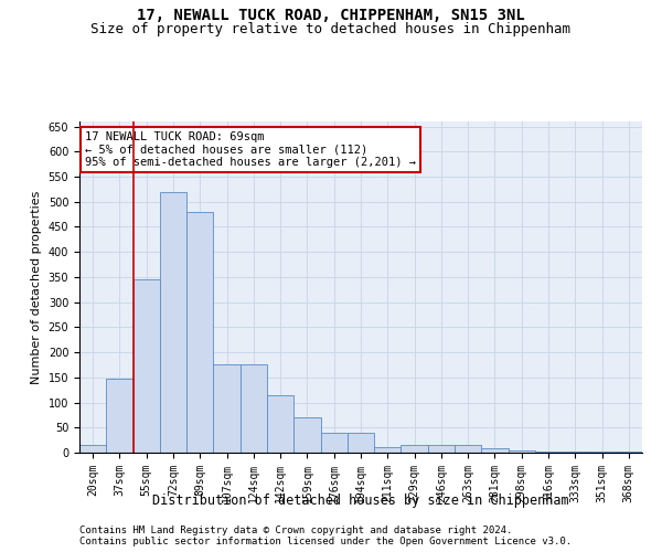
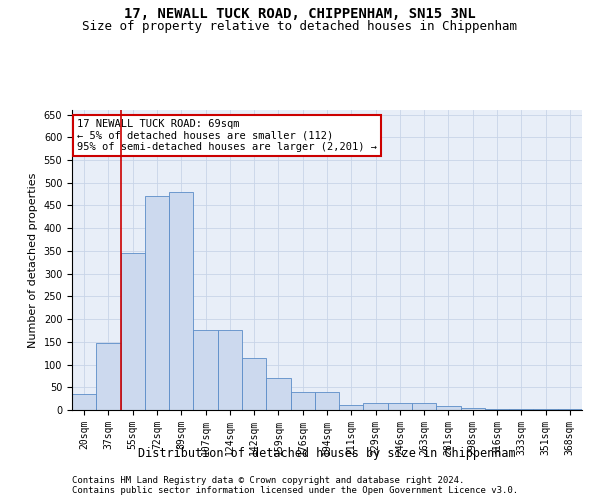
20sqm: 15 -> 35
72sqm: 520 -> 470
